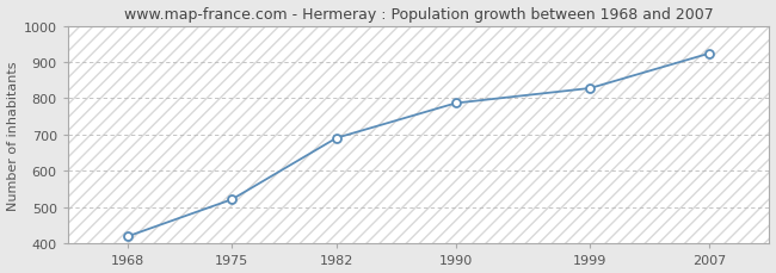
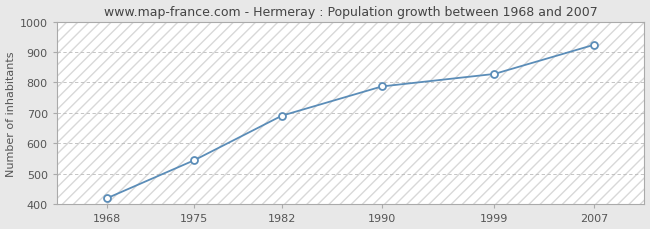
1975: 522 -> 545
